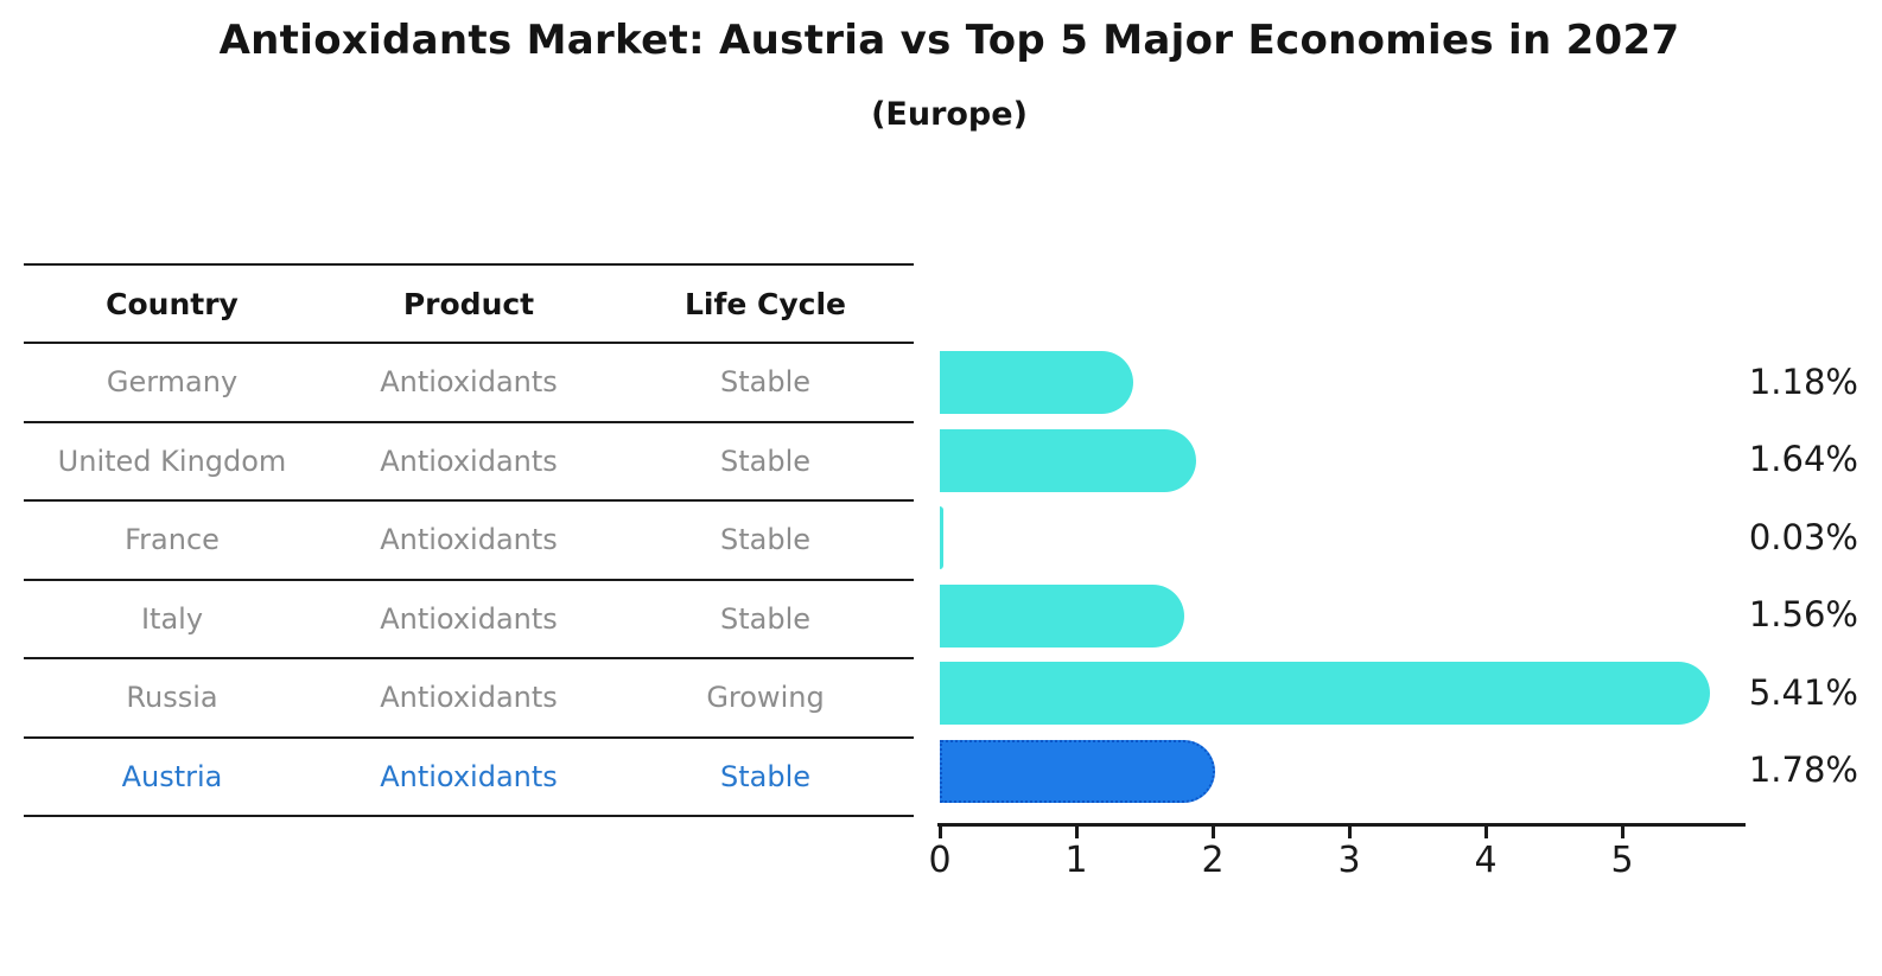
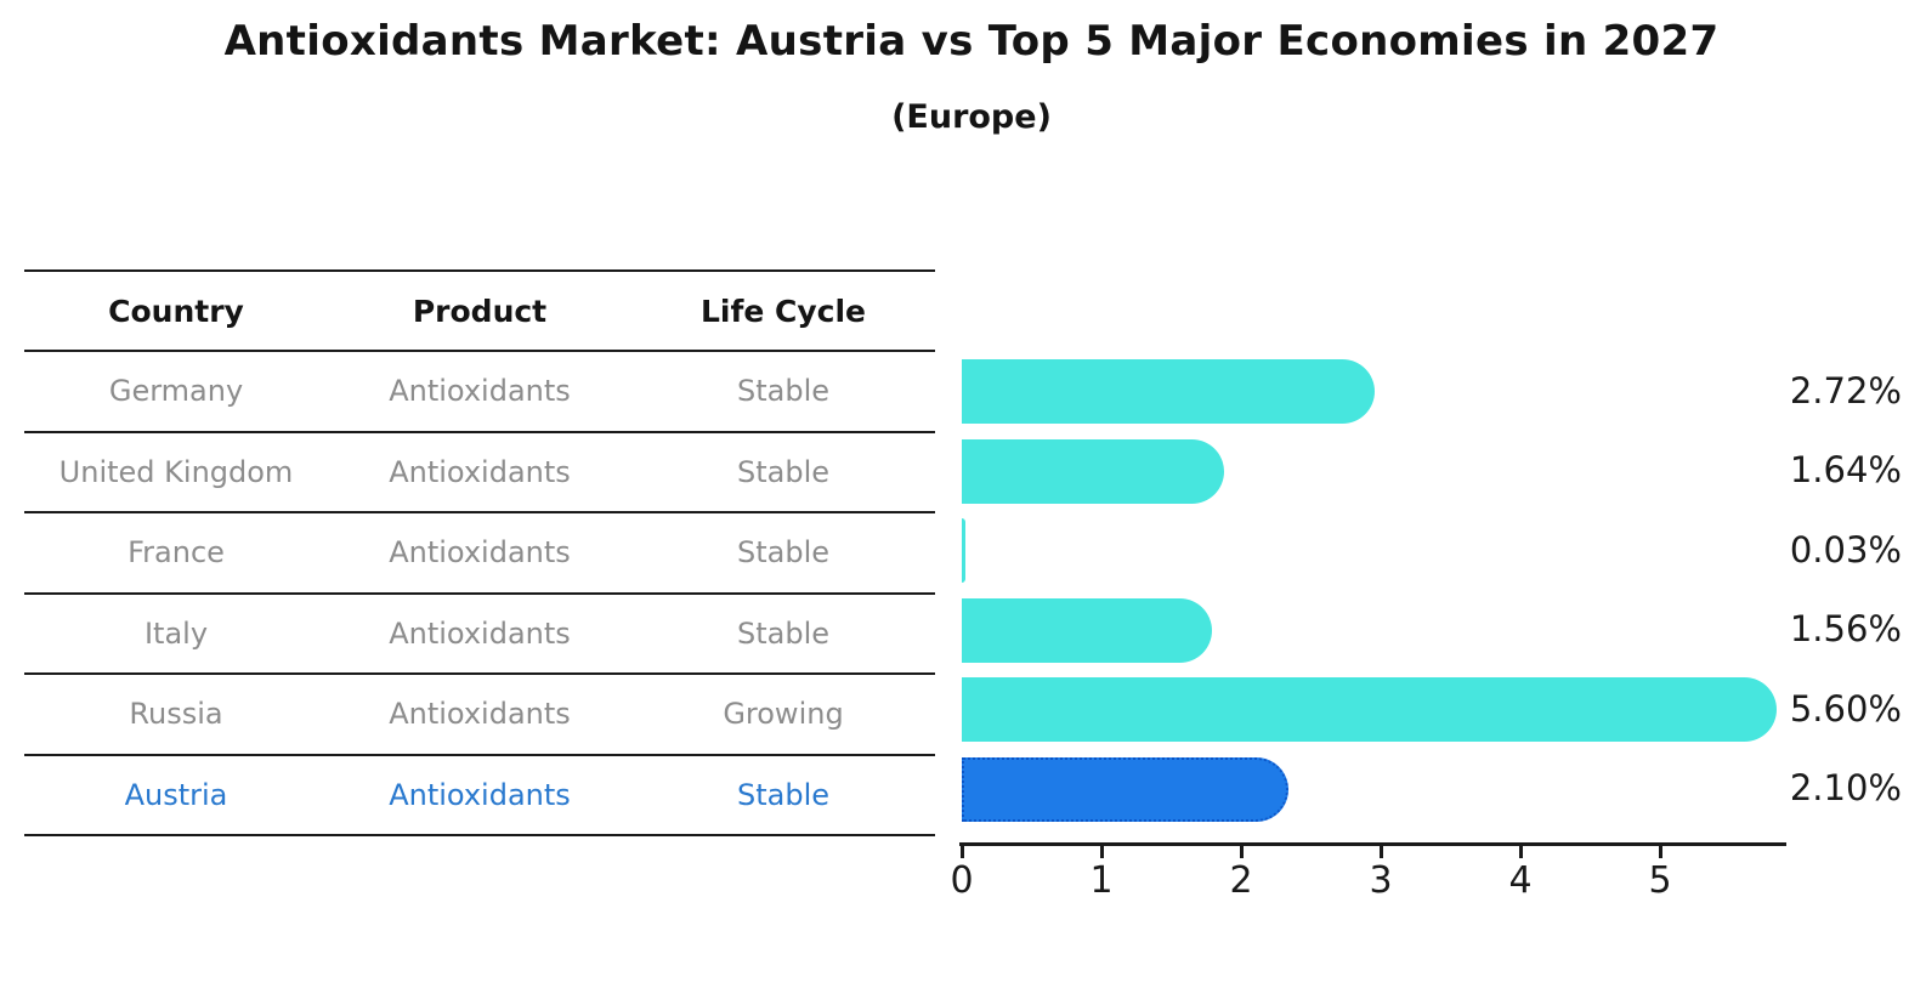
Germany: 1.18% -> 2.72%
Russia: 5.41% -> 5.60%
Austria: 1.78% -> 2.10%
